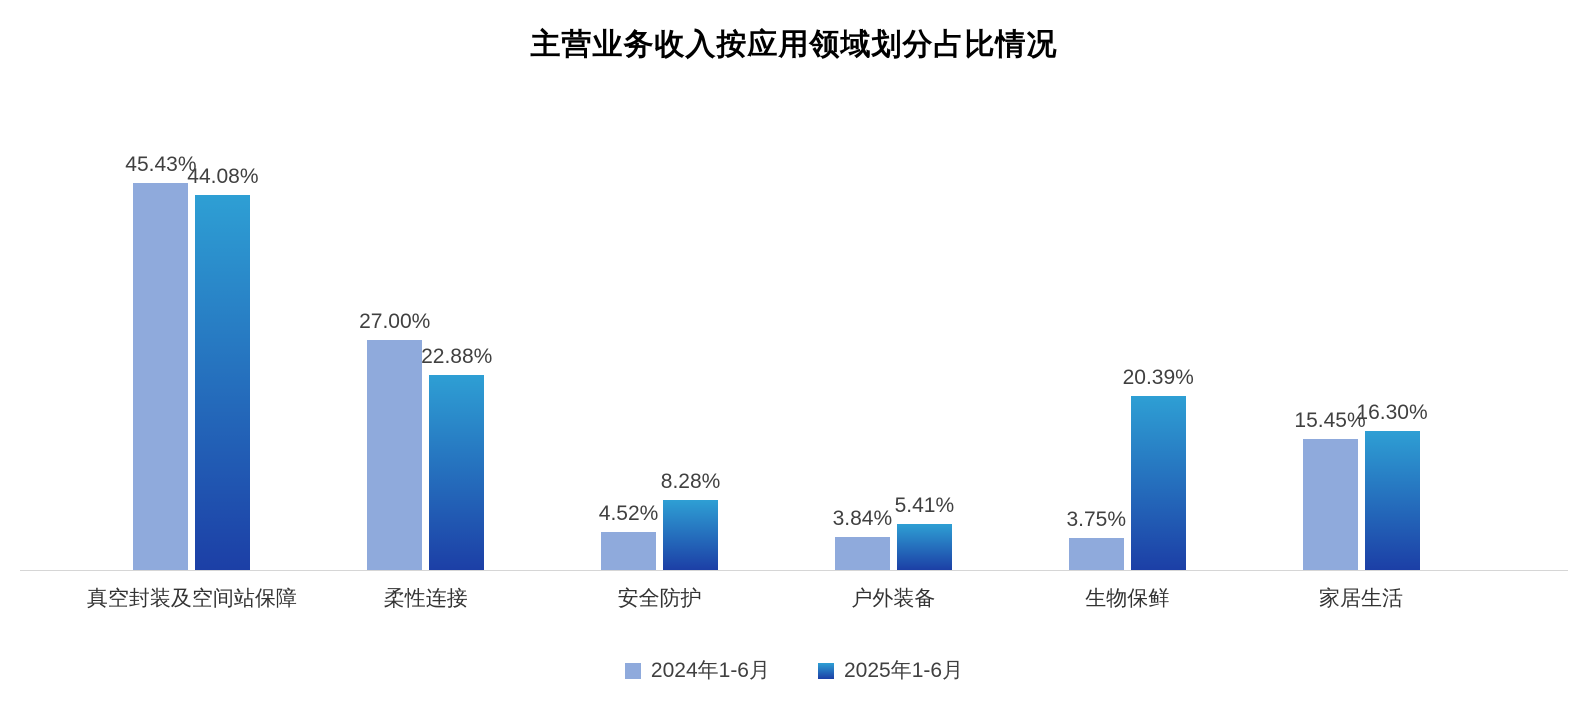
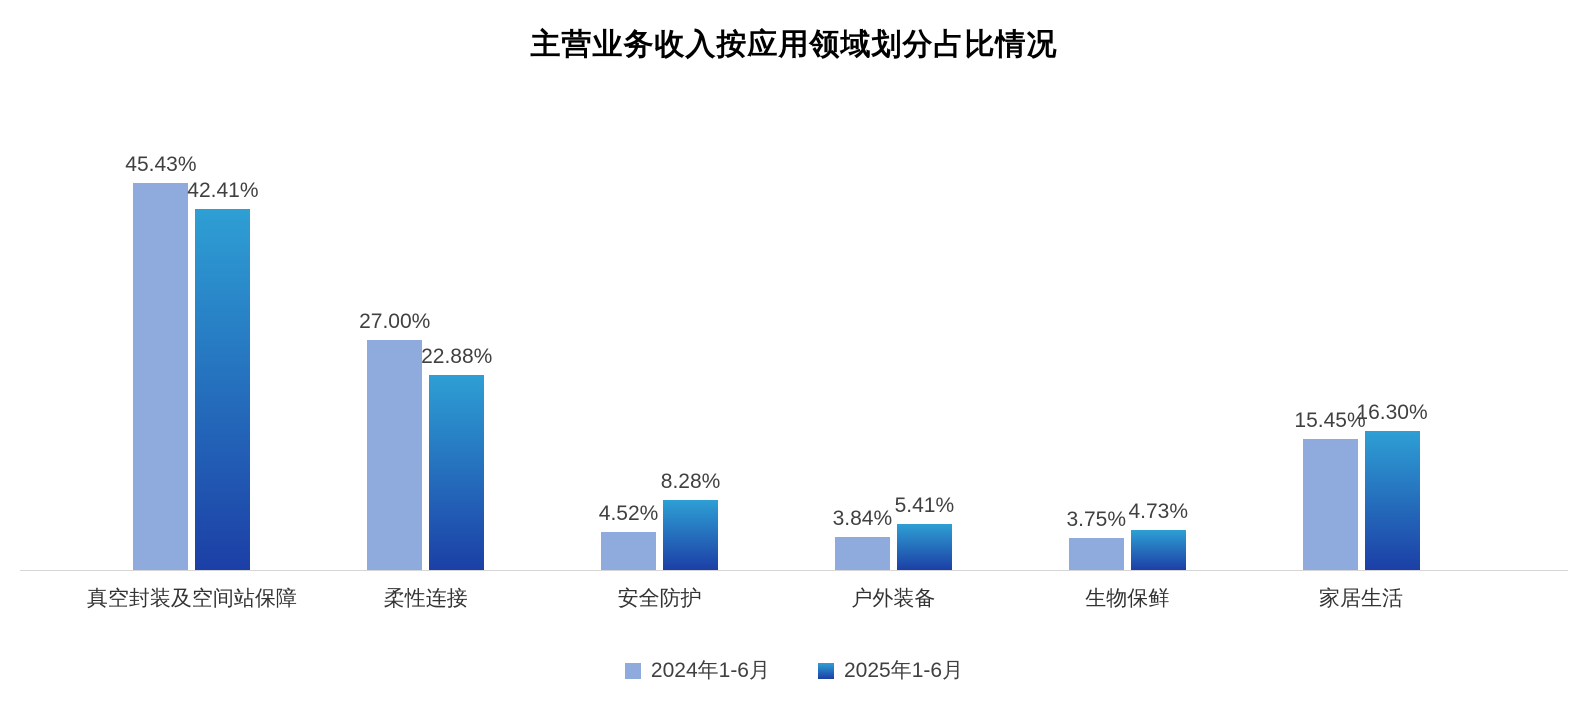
2025年1-6月/真空封装及空间站保障: 44.08% -> 42.41%
2025年1-6月/生物保鲜: 20.39% -> 4.73%
